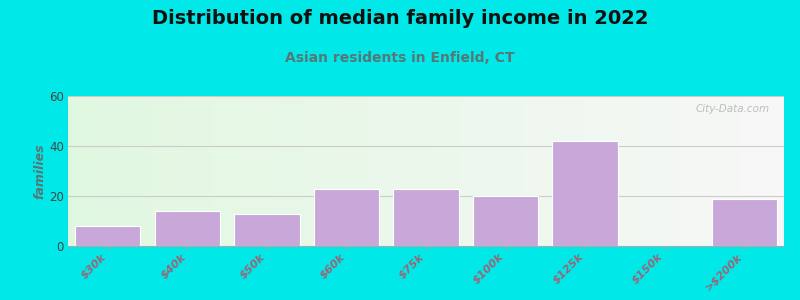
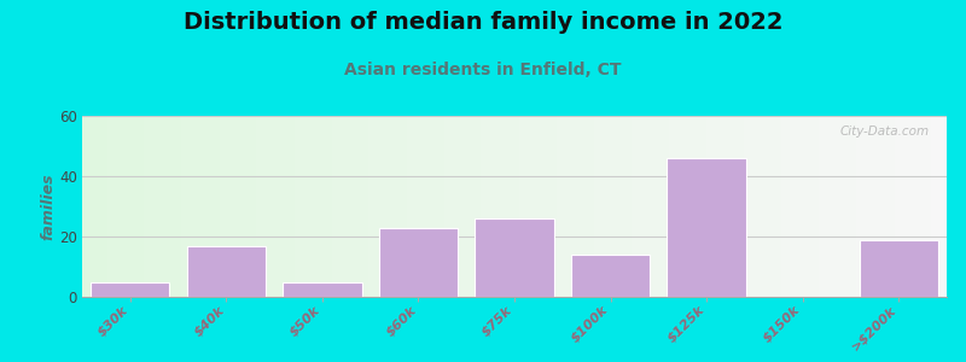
$30k: 8 -> 5
$40k: 14 -> 17
$50k: 13 -> 5
$75k: 23 -> 26
$100k: 20 -> 14
$125k: 42 -> 46
